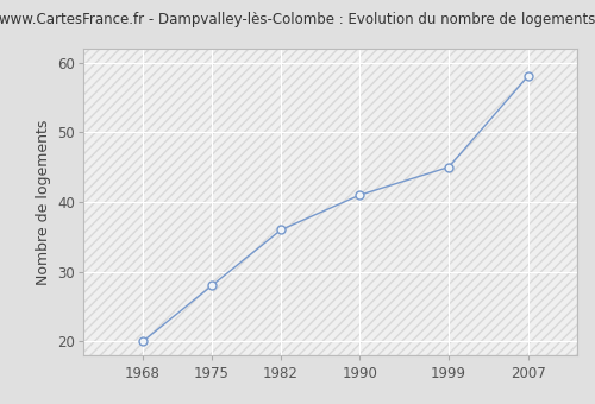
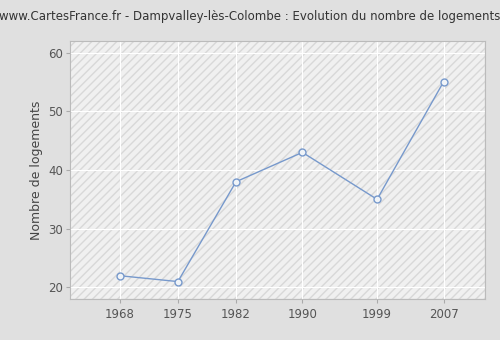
1968: 20 -> 22
1975: 28 -> 21
1982: 36 -> 38
1990: 41 -> 43
1999: 45 -> 35
2007: 58 -> 55
